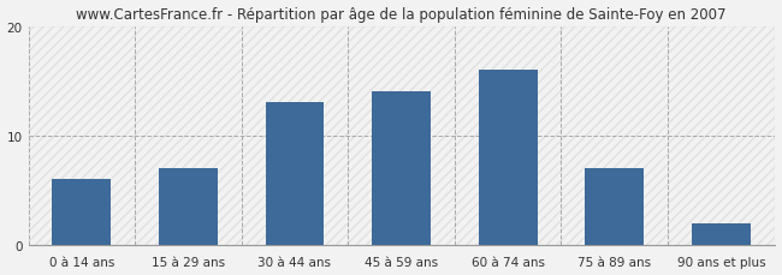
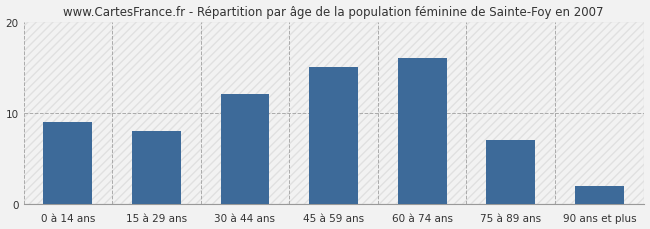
0 à 14 ans: 6 -> 9
15 à 29 ans: 7 -> 8
30 à 44 ans: 13 -> 12
45 à 59 ans: 14 -> 15
